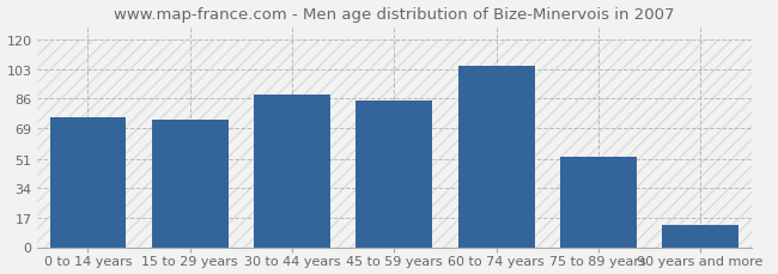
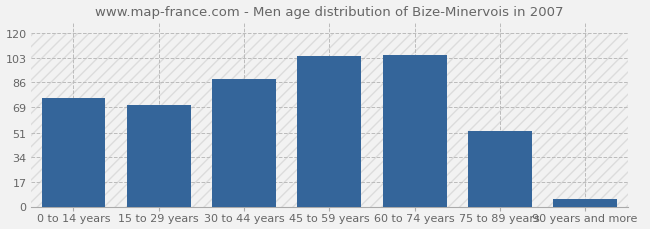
15 to 29 years: 74 -> 70
45 to 59 years: 85 -> 104
90 years and more: 13 -> 5
